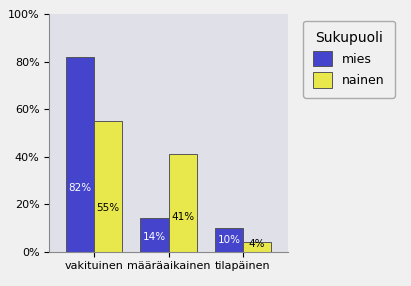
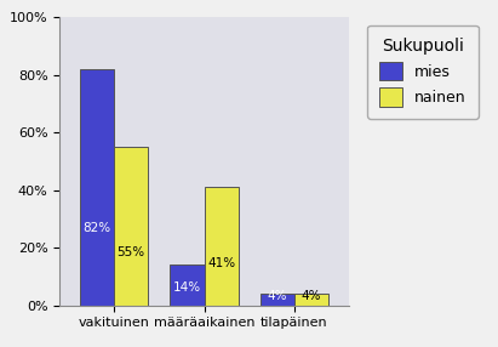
mies/tilapäinen: 10% -> 4%
